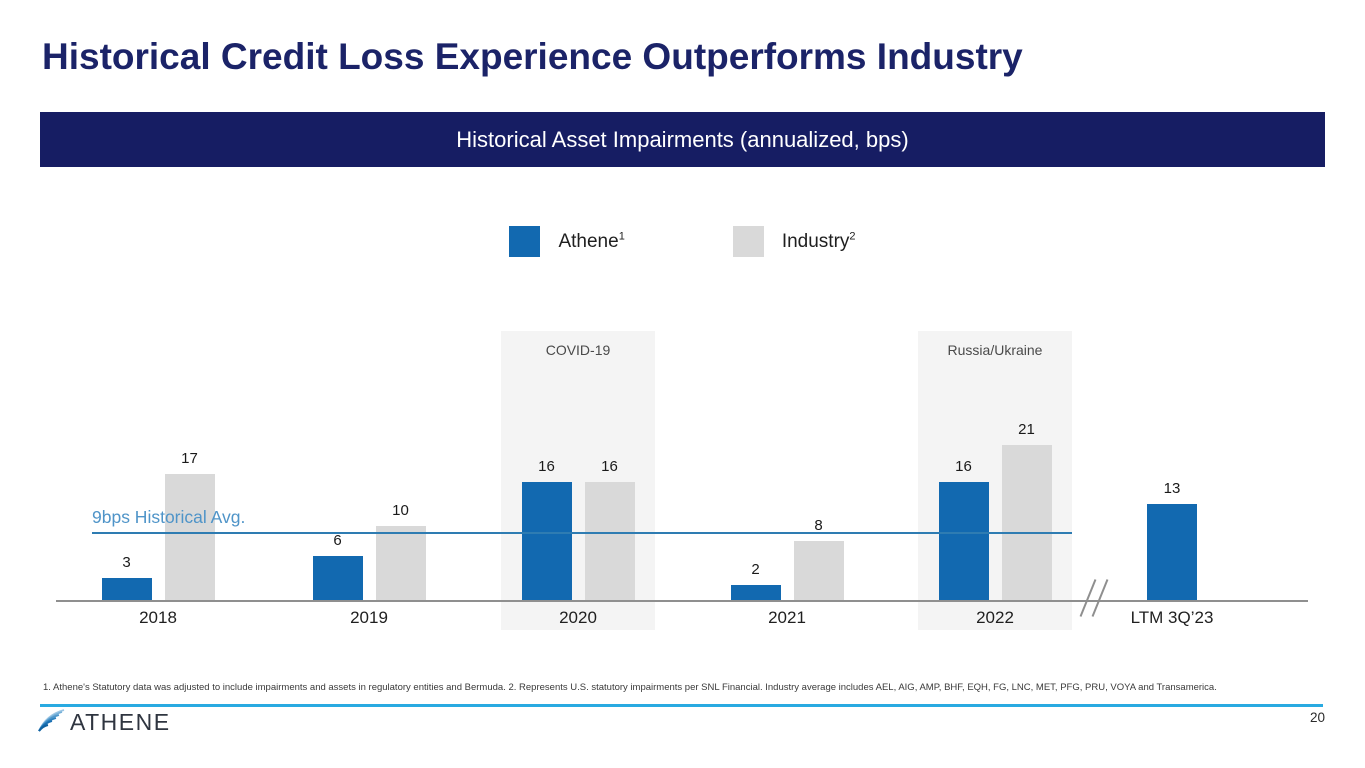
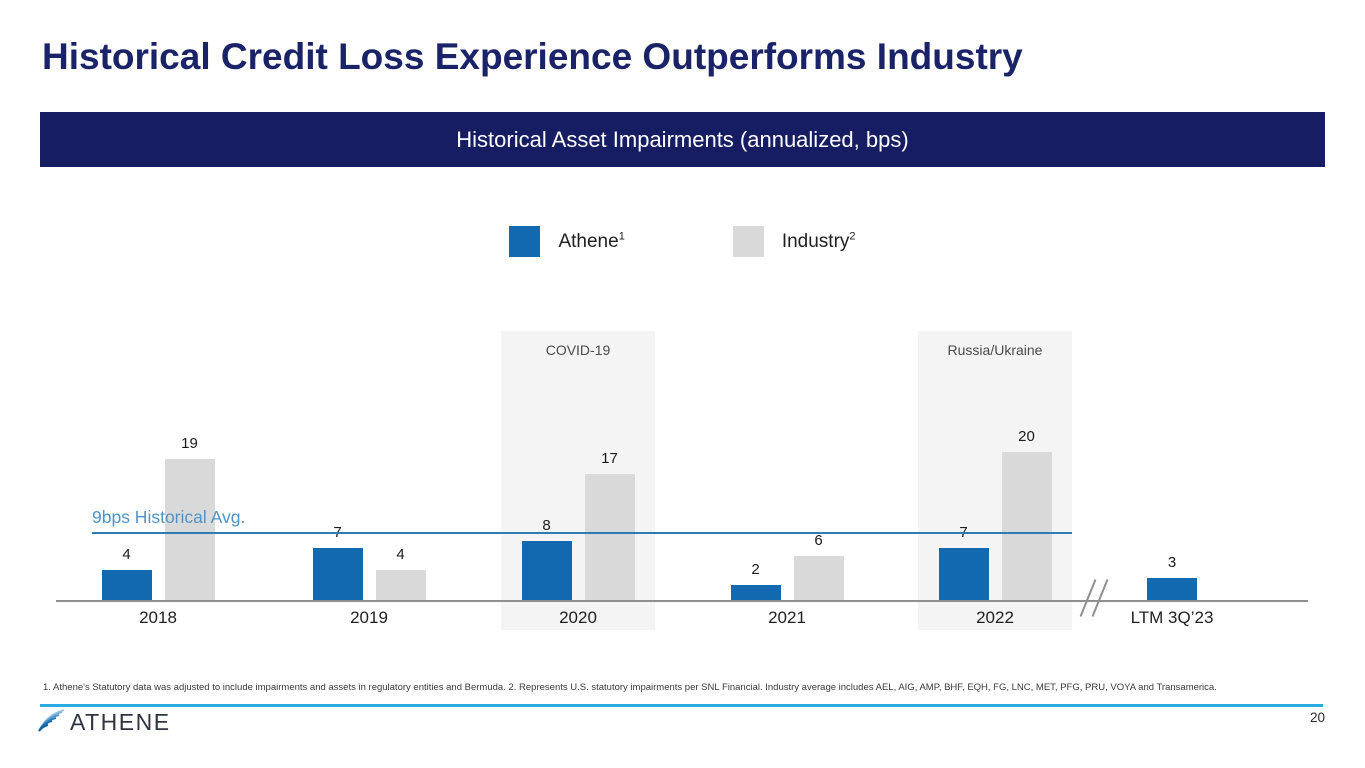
Athene/2018: 3 -> 4
Industry/2018: 17 -> 19
Athene/2019: 6 -> 7
Industry/2019: 10 -> 4
Athene/2020: 16 -> 8
Industry/2020: 16 -> 17
Industry/2021: 8 -> 6
Athene/2022: 16 -> 7
Industry/2022: 21 -> 20
Athene/LTM 3Q’23: 13 -> 3
